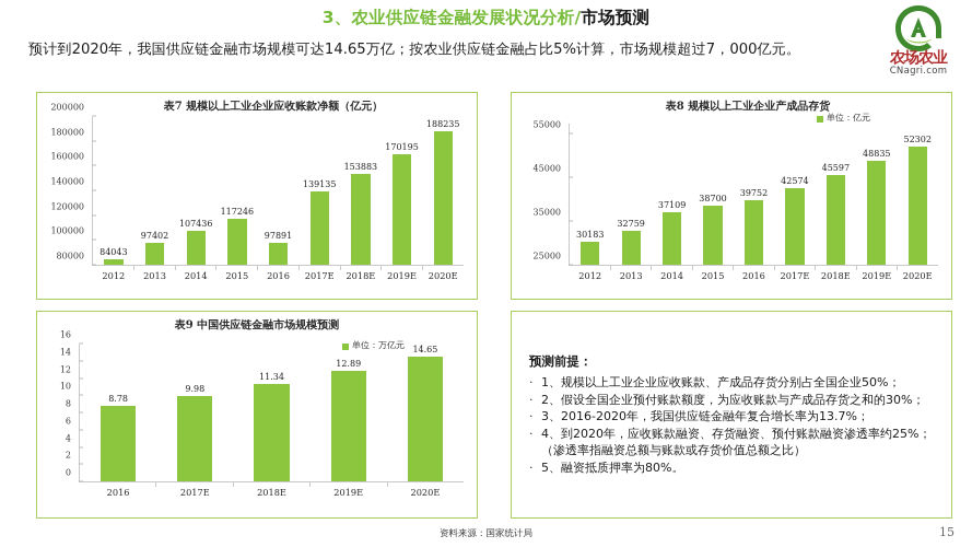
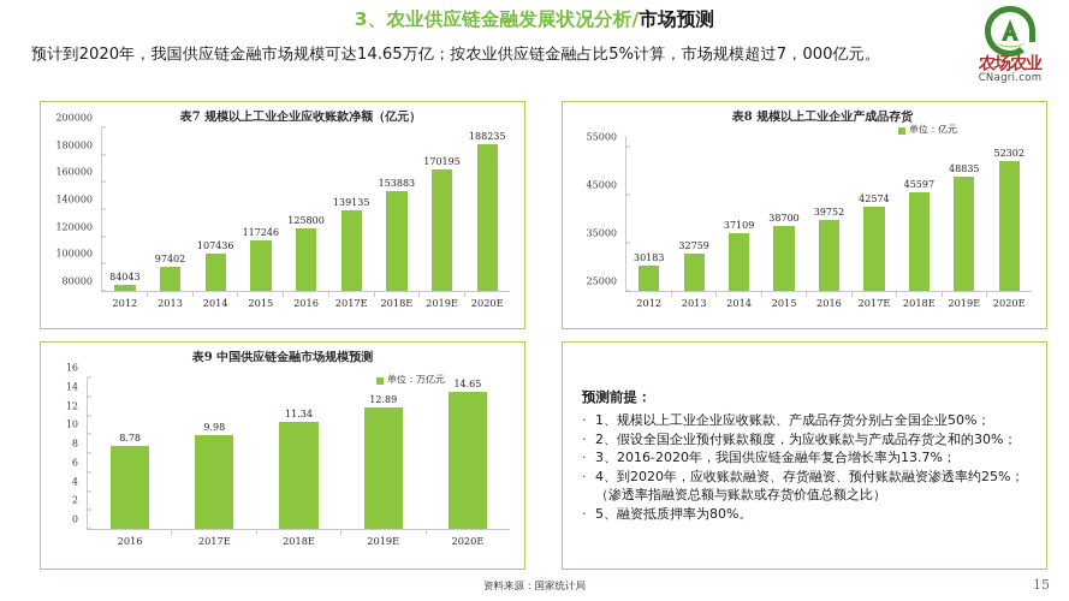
表7 规模以上工业企业应收账款净额（亿元）/2016: 97891 -> 125800
